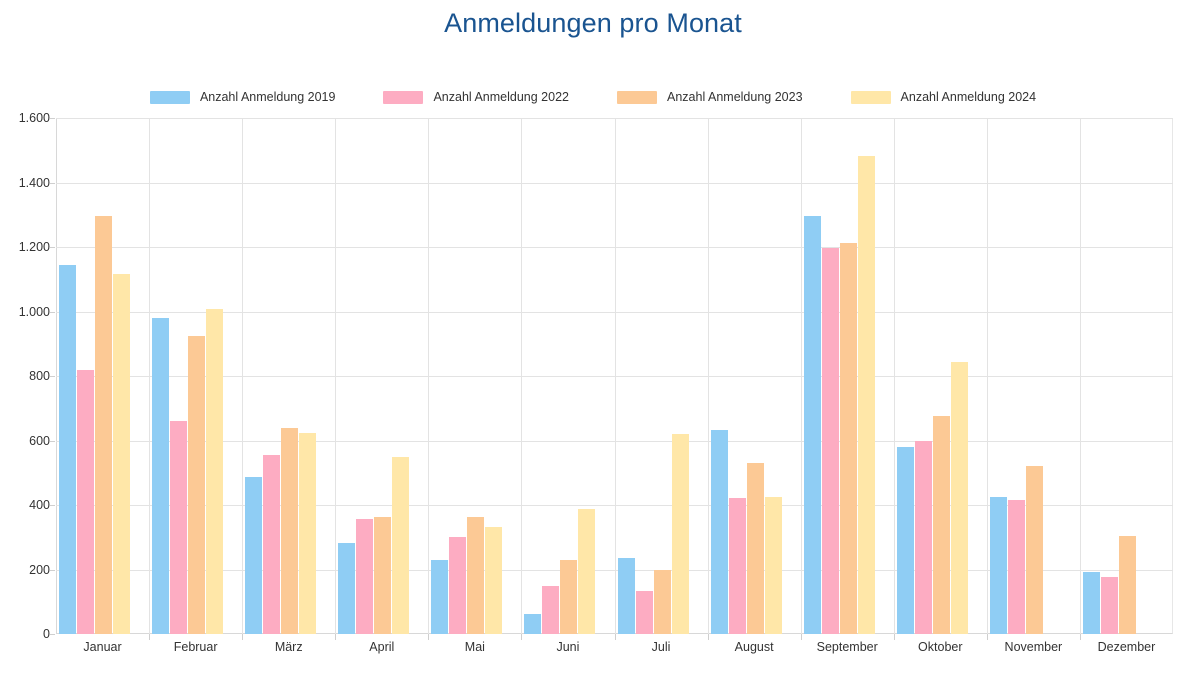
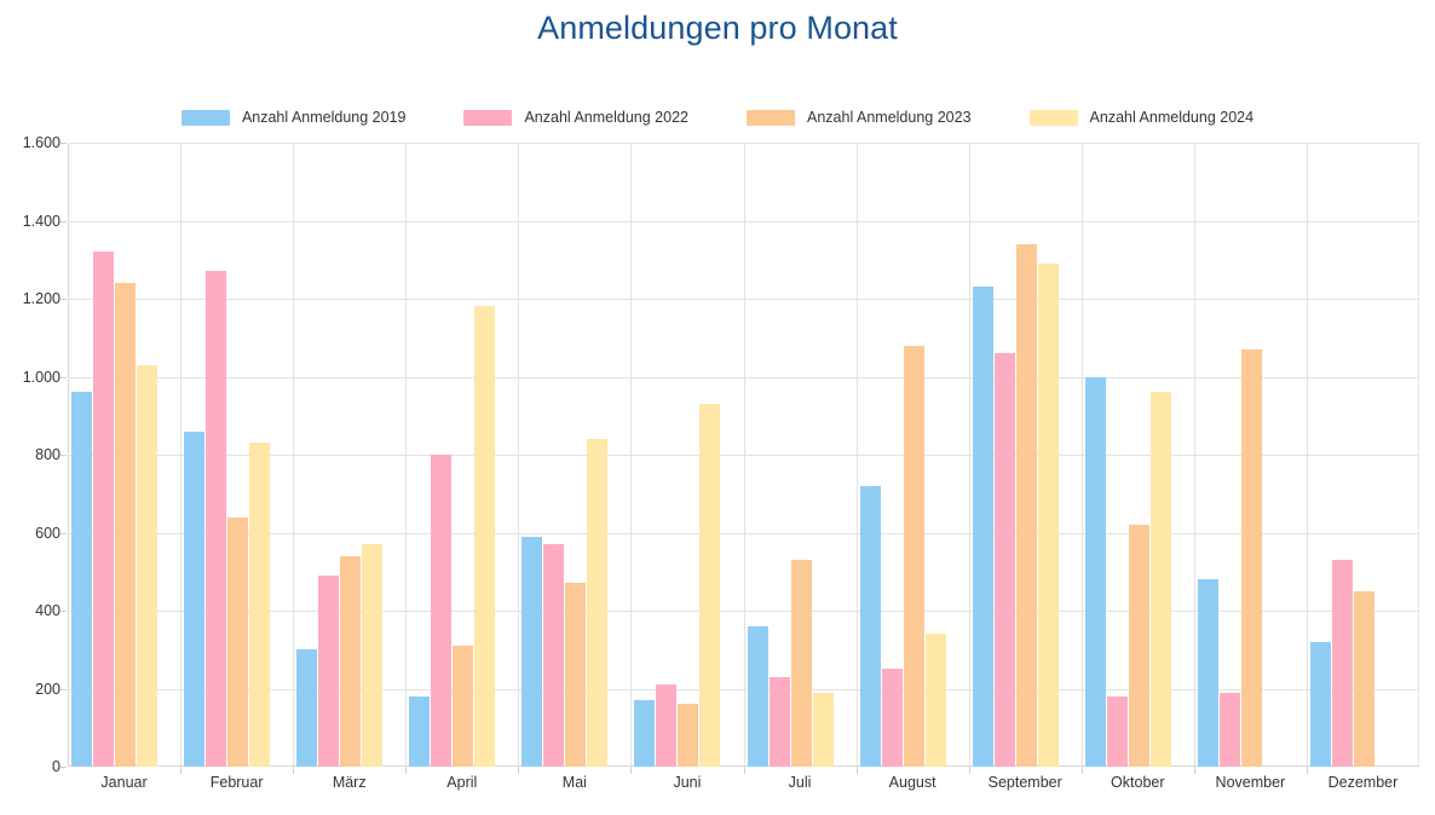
Anzahl Anmeldung 2019/Januar: 1140 -> 960
Anzahl Anmeldung 2022/Januar: 820 -> 1320
Anzahl Anmeldung 2023/Januar: 1300 -> 1240
Anzahl Anmeldung 2024/Januar: 1120 -> 1030
Anzahl Anmeldung 2019/Februar: 980 -> 860
Anzahl Anmeldung 2022/Februar: 660 -> 1270
Anzahl Anmeldung 2023/Februar: 920 -> 640
Anzahl Anmeldung 2024/Februar: 1010 -> 830
Anzahl Anmeldung 2019/März: 490 -> 300
Anzahl Anmeldung 2022/März: 560 -> 490
Anzahl Anmeldung 2023/März: 640 -> 540
Anzahl Anmeldung 2024/März: 620 -> 570
Anzahl Anmeldung 2019/April: 280 -> 180
Anzahl Anmeldung 2022/April: 360 -> 800
Anzahl Anmeldung 2023/April: 360 -> 310
Anzahl Anmeldung 2024/April: 550 -> 1180
Anzahl Anmeldung 2019/Mai: 230 -> 590
Anzahl Anmeldung 2022/Mai: 300 -> 570
Anzahl Anmeldung 2023/Mai: 360 -> 470
Anzahl Anmeldung 2024/Mai: 330 -> 840
Anzahl Anmeldung 2019/Juni: 60 -> 170
Anzahl Anmeldung 2022/Juni: 150 -> 210
Anzahl Anmeldung 2023/Juni: 230 -> 160
Anzahl Anmeldung 2024/Juni: 390 -> 930
Anzahl Anmeldung 2019/Juli: 240 -> 360
Anzahl Anmeldung 2022/Juli: 130 -> 230
Anzahl Anmeldung 2023/Juli: 200 -> 530
Anzahl Anmeldung 2024/Juli: 620 -> 190
Anzahl Anmeldung 2019/August: 630 -> 720
Anzahl Anmeldung 2022/August: 420 -> 250
Anzahl Anmeldung 2023/August: 530 -> 1080
Anzahl Anmeldung 2024/August: 420 -> 340
Anzahl Anmeldung 2019/September: 1300 -> 1230
Anzahl Anmeldung 2022/September: 1200 -> 1060
Anzahl Anmeldung 2023/September: 1210 -> 1340
Anzahl Anmeldung 2024/September: 1480 -> 1290
Anzahl Anmeldung 2019/Oktober: 580 -> 1000
Anzahl Anmeldung 2022/Oktober: 600 -> 180
Anzahl Anmeldung 2023/Oktober: 680 -> 620
Anzahl Anmeldung 2024/Oktober: 840 -> 960
Anzahl Anmeldung 2019/November: 420 -> 480
Anzahl Anmeldung 2022/November: 420 -> 190
Anzahl Anmeldung 2023/November: 520 -> 1070
Anzahl Anmeldung 2019/Dezember: 190 -> 320
Anzahl Anmeldung 2022/Dezember: 180 -> 530
Anzahl Anmeldung 2023/Dezember: 300 -> 450
